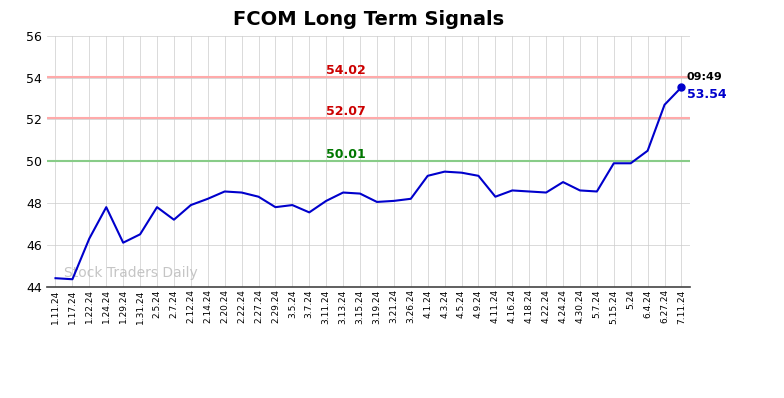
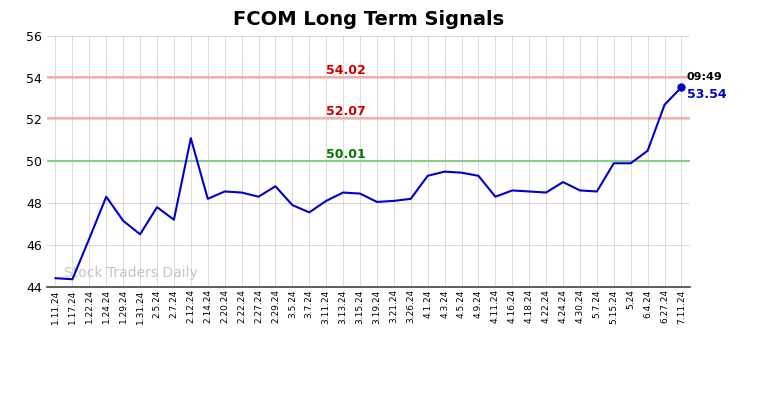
1.24.24: 47.80 -> 48.30
1.29.24: 46.10 -> 47.15
2.12.24: 47.90 -> 51.10
2.29.24: 47.80 -> 48.80
